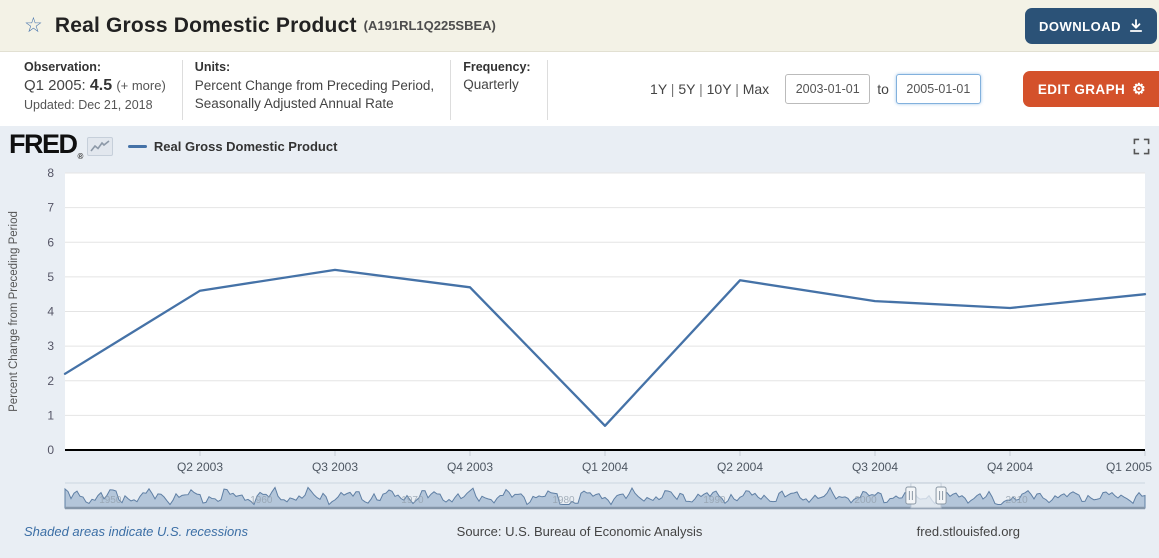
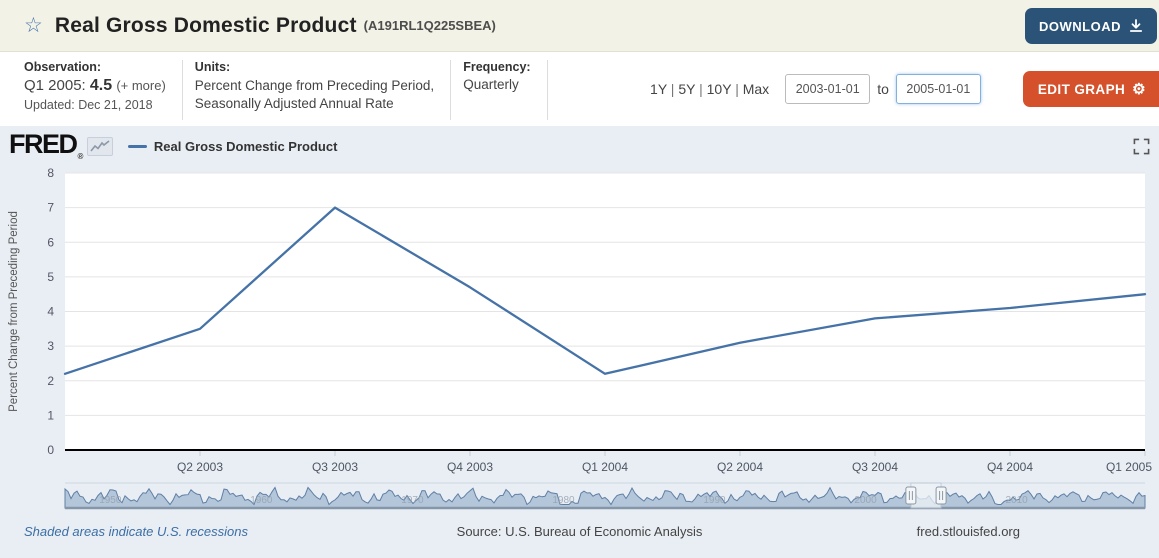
Q2 2003: 4.6 -> 3.5
Q3 2003: 5.2 -> 7.0
Q1 2004: 0.7 -> 2.2
Q2 2004: 4.9 -> 3.1
Q3 2004: 4.3 -> 3.8
